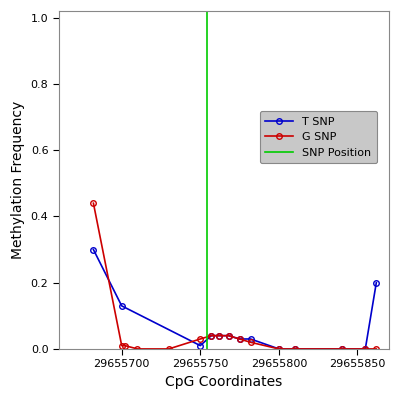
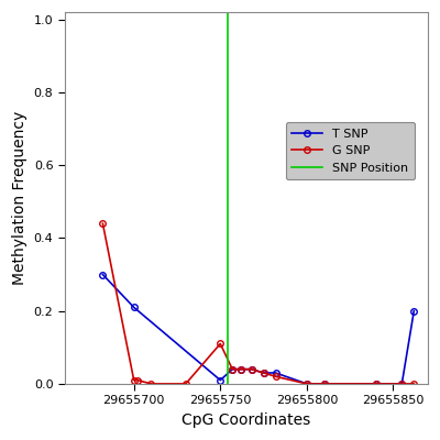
T SNP/29655700: 0.13 -> 0.21
G SNP/29655750: 0.03 -> 0.11
